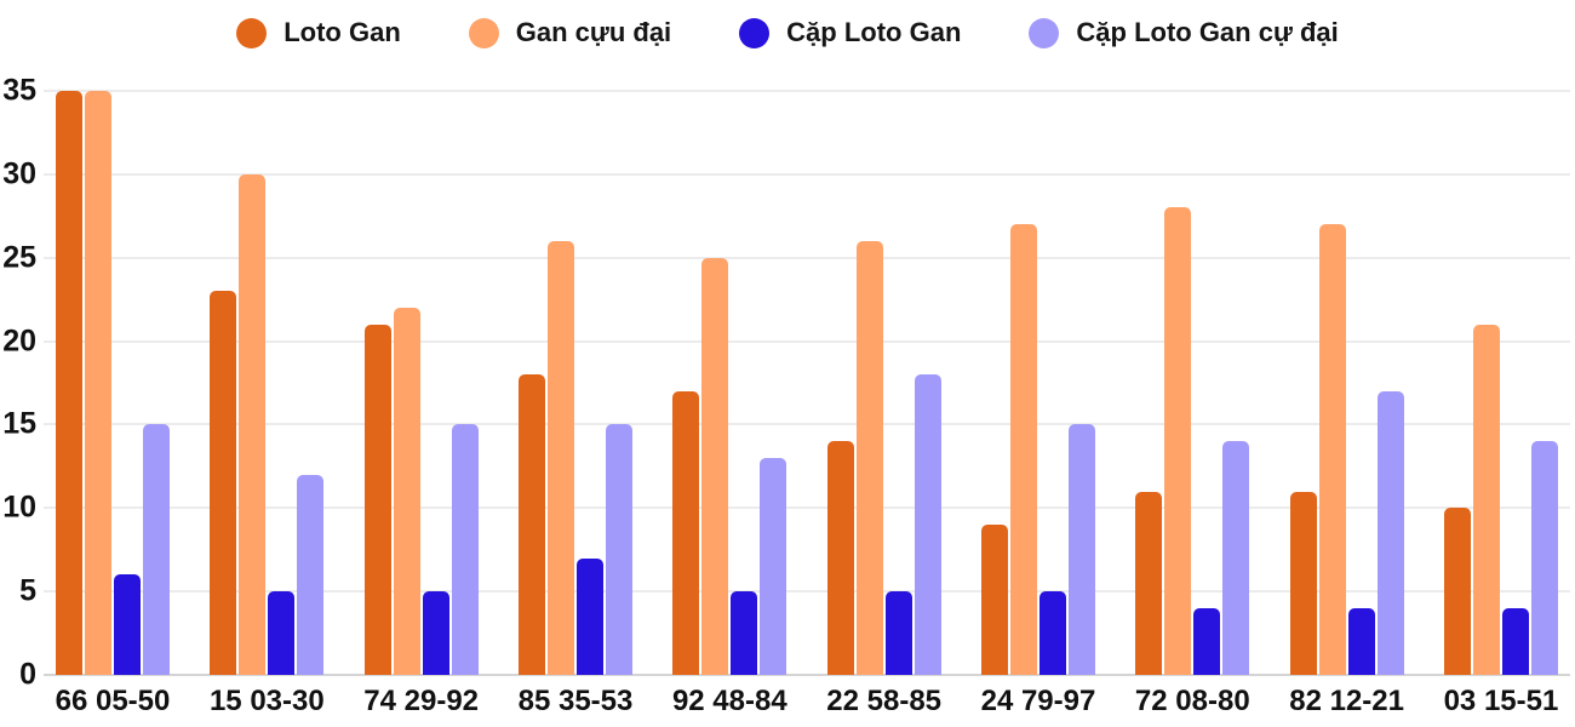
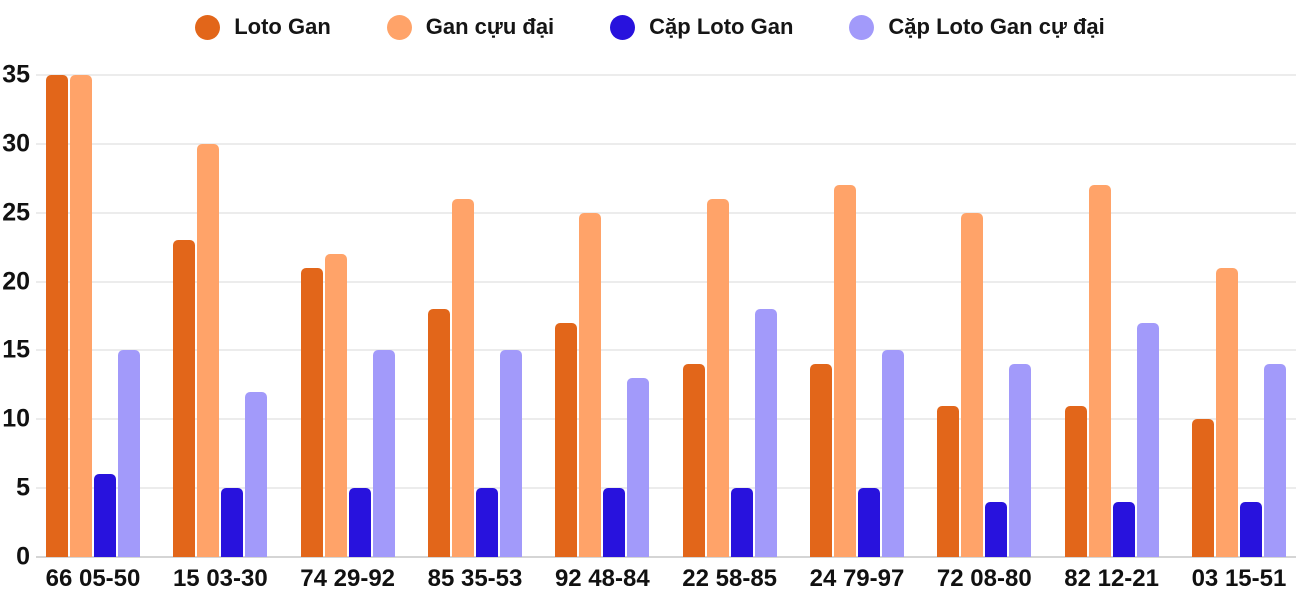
Cặp Loto Gan/85 35-53: 7 -> 5
Loto Gan/24 79-97: 9 -> 14
Gan cựu đại/72 08-80: 28 -> 25
